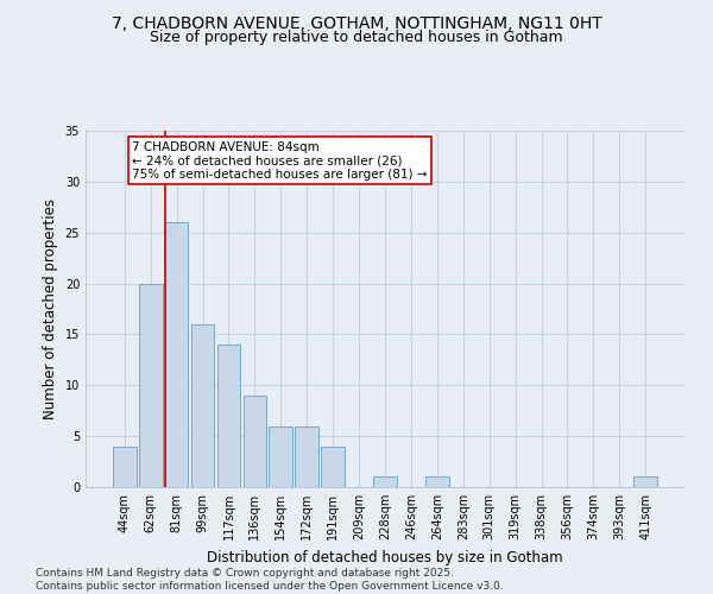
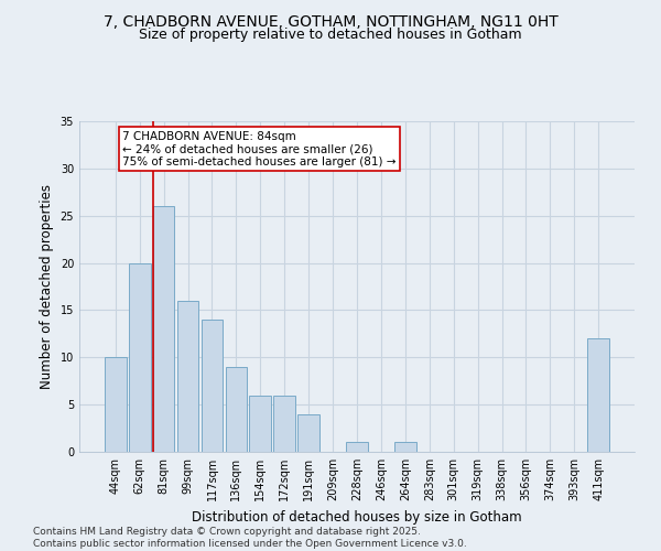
44sqm: 4 -> 10
411sqm: 1 -> 12
